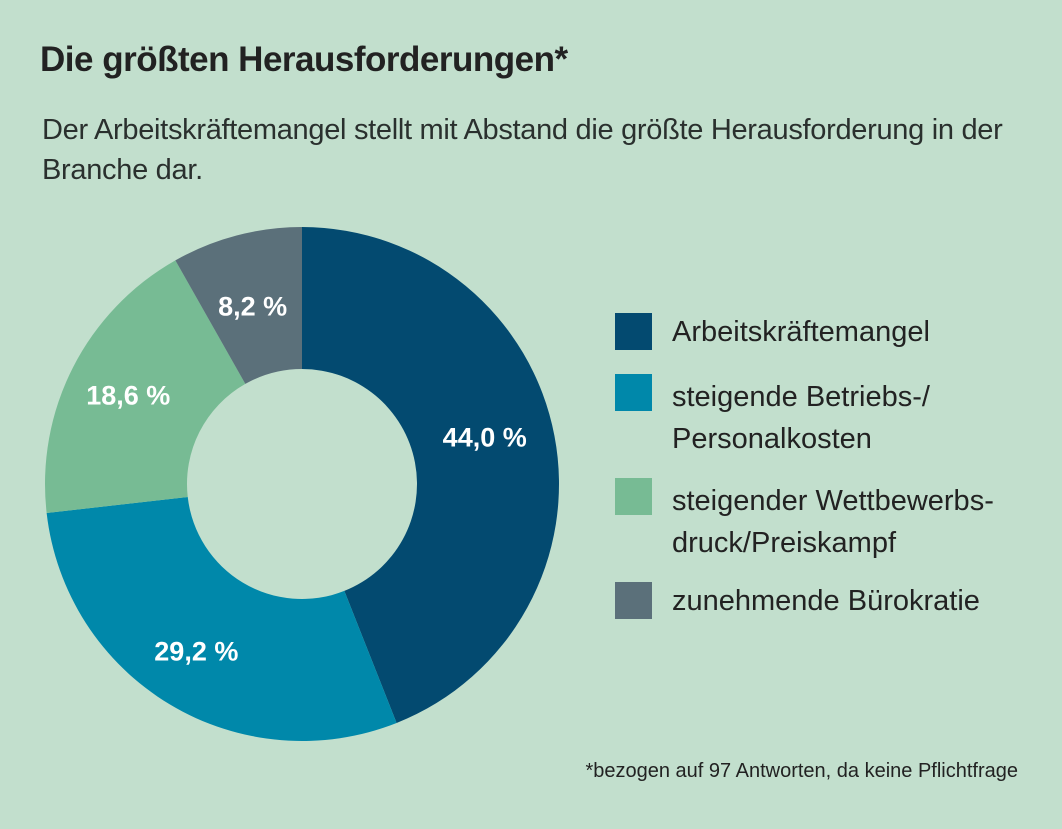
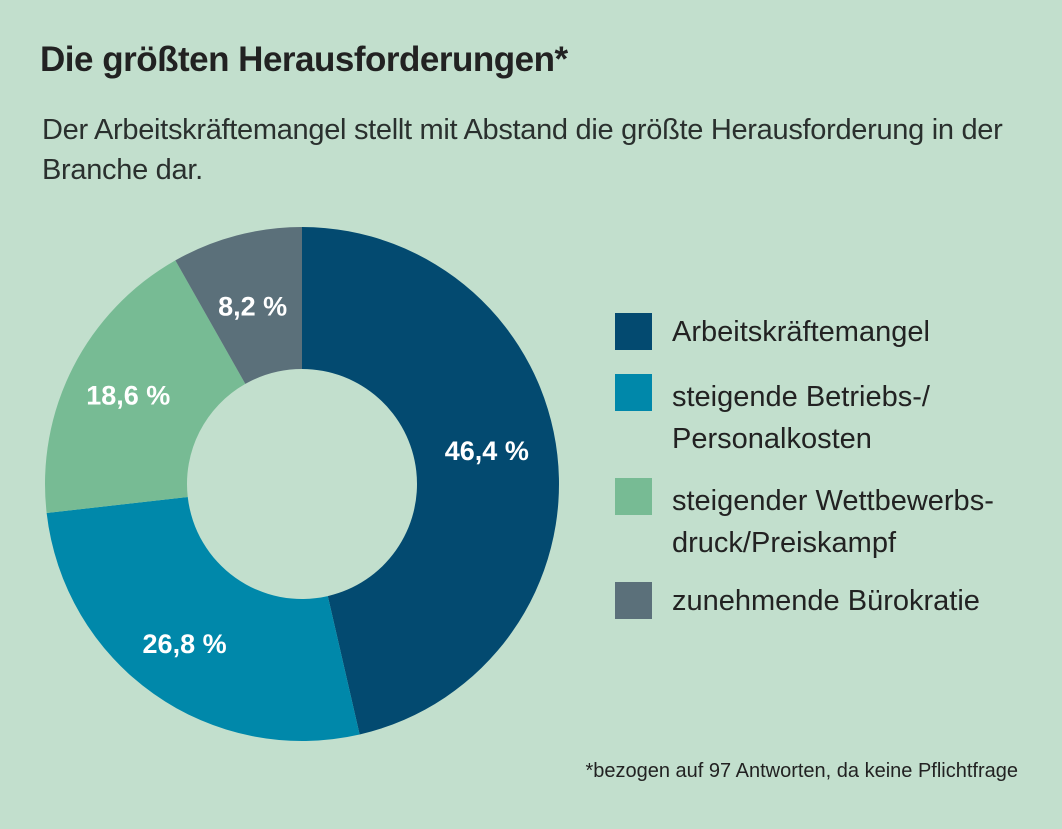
Arbeitskräftemangel: 44,0 -> 46,4
steigende Betriebs-/Personalkosten: 29,2 -> 26,8
